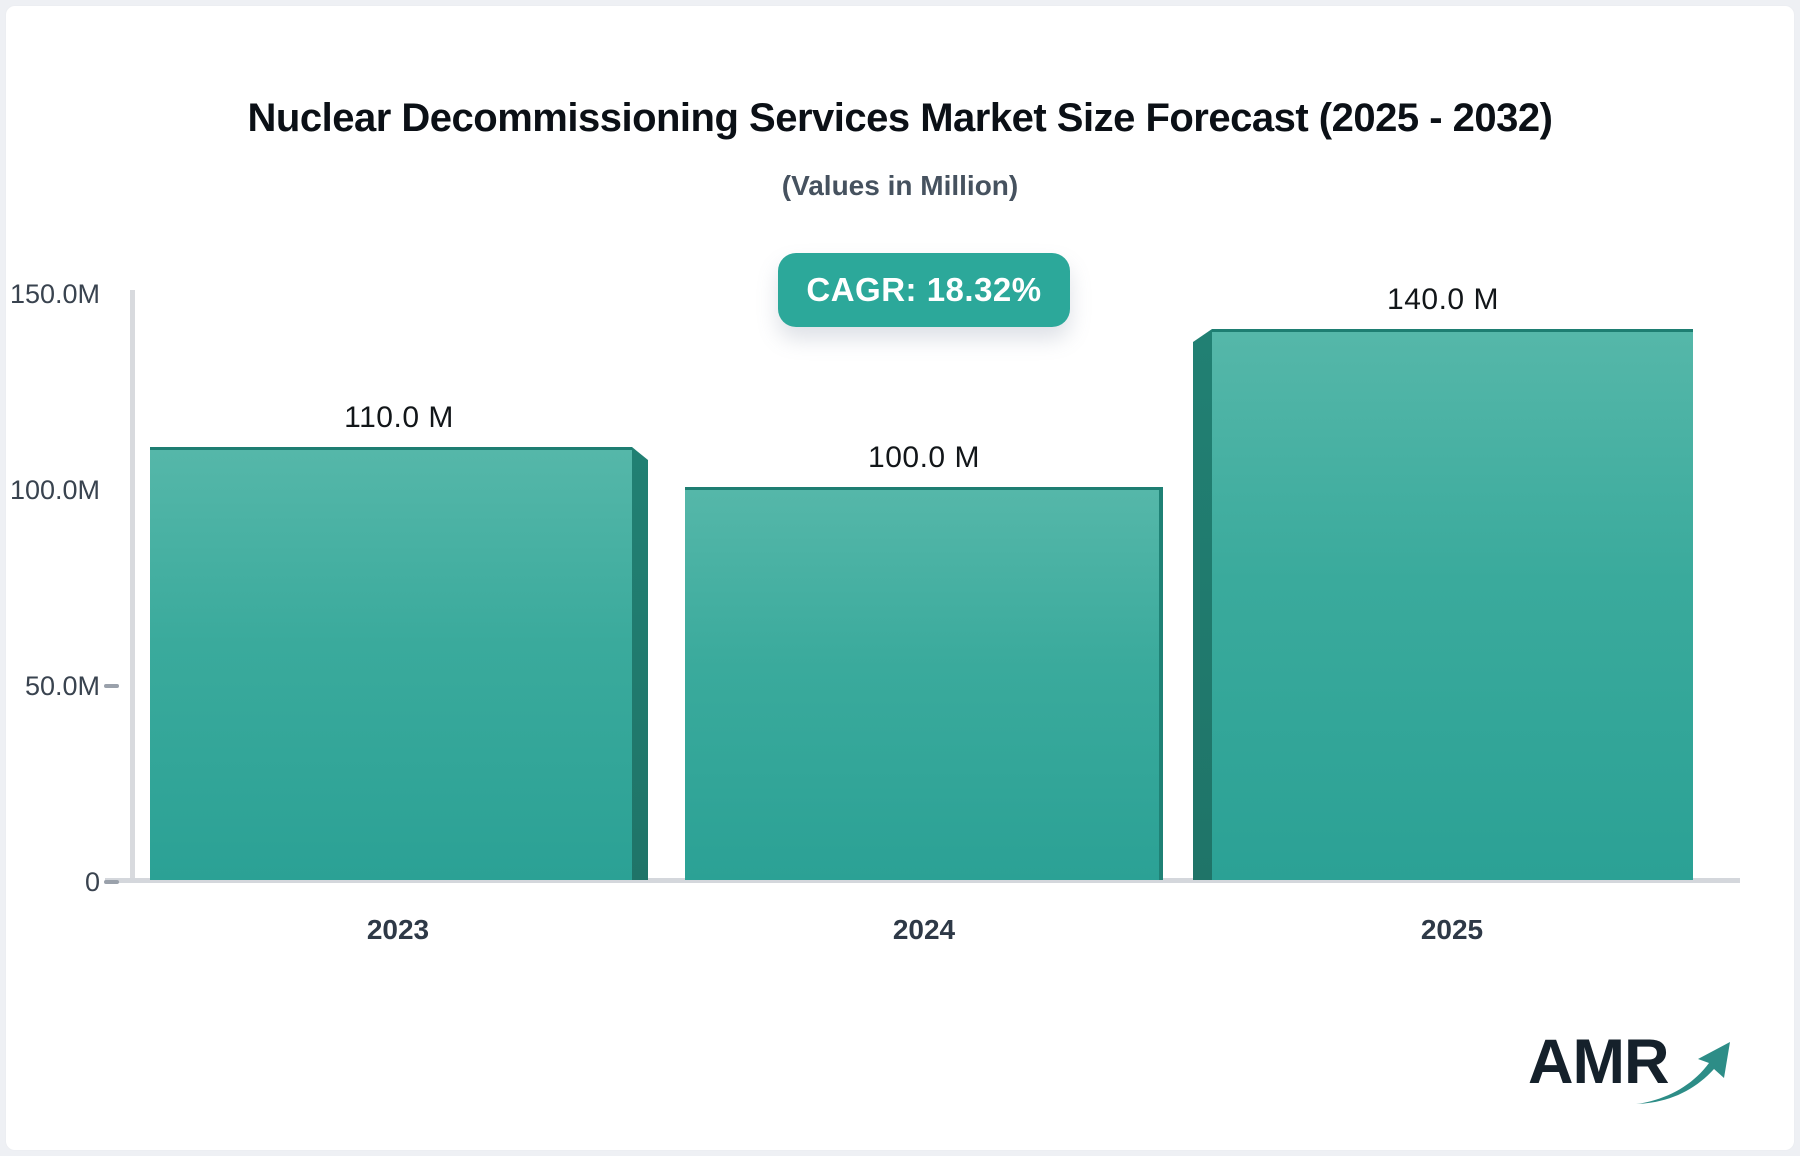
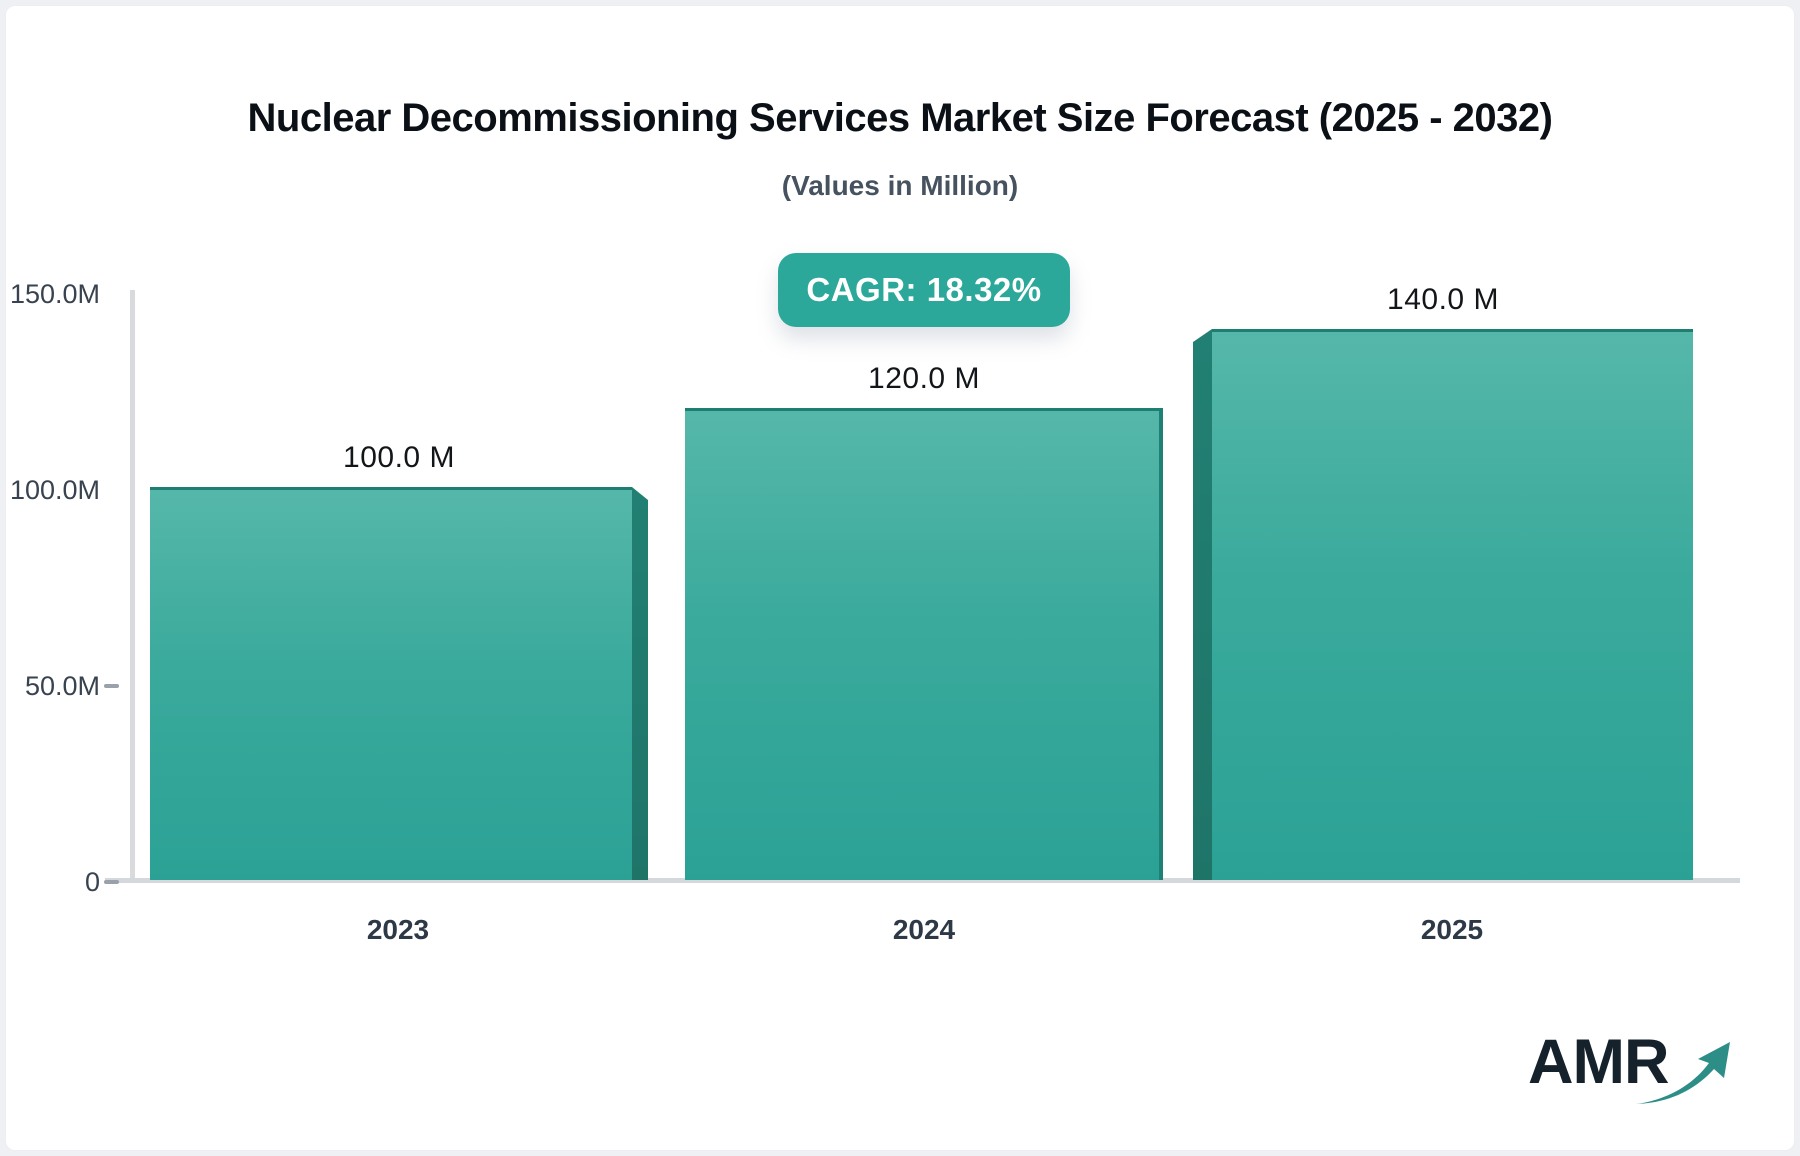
2023: 110.0 -> 100.0
2024: 100.0 -> 120.0
